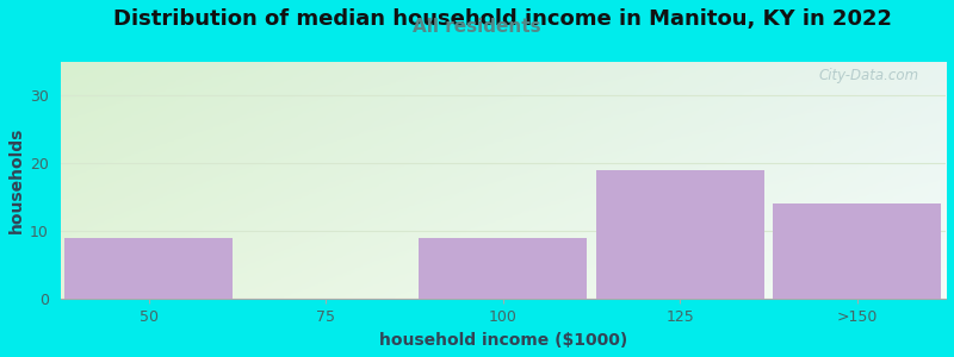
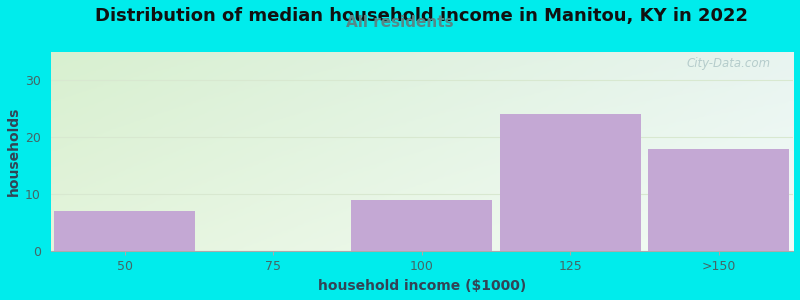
50: 9 -> 7
125: 19 -> 24
>150: 14 -> 18
